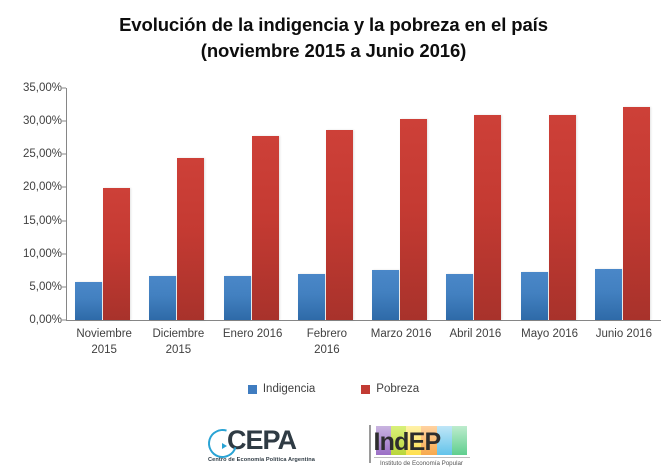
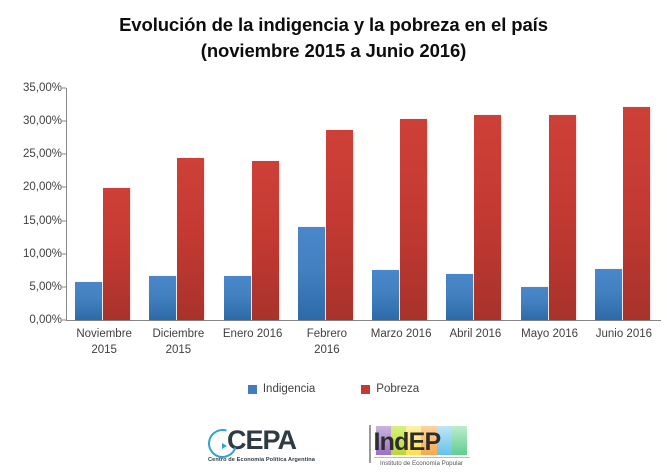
Pobreza/Enero 2016: 28% -> 24%
Indigencia/Febrero 2016: 7% -> 14%
Indigencia/Mayo 2016: 7% -> 5%
